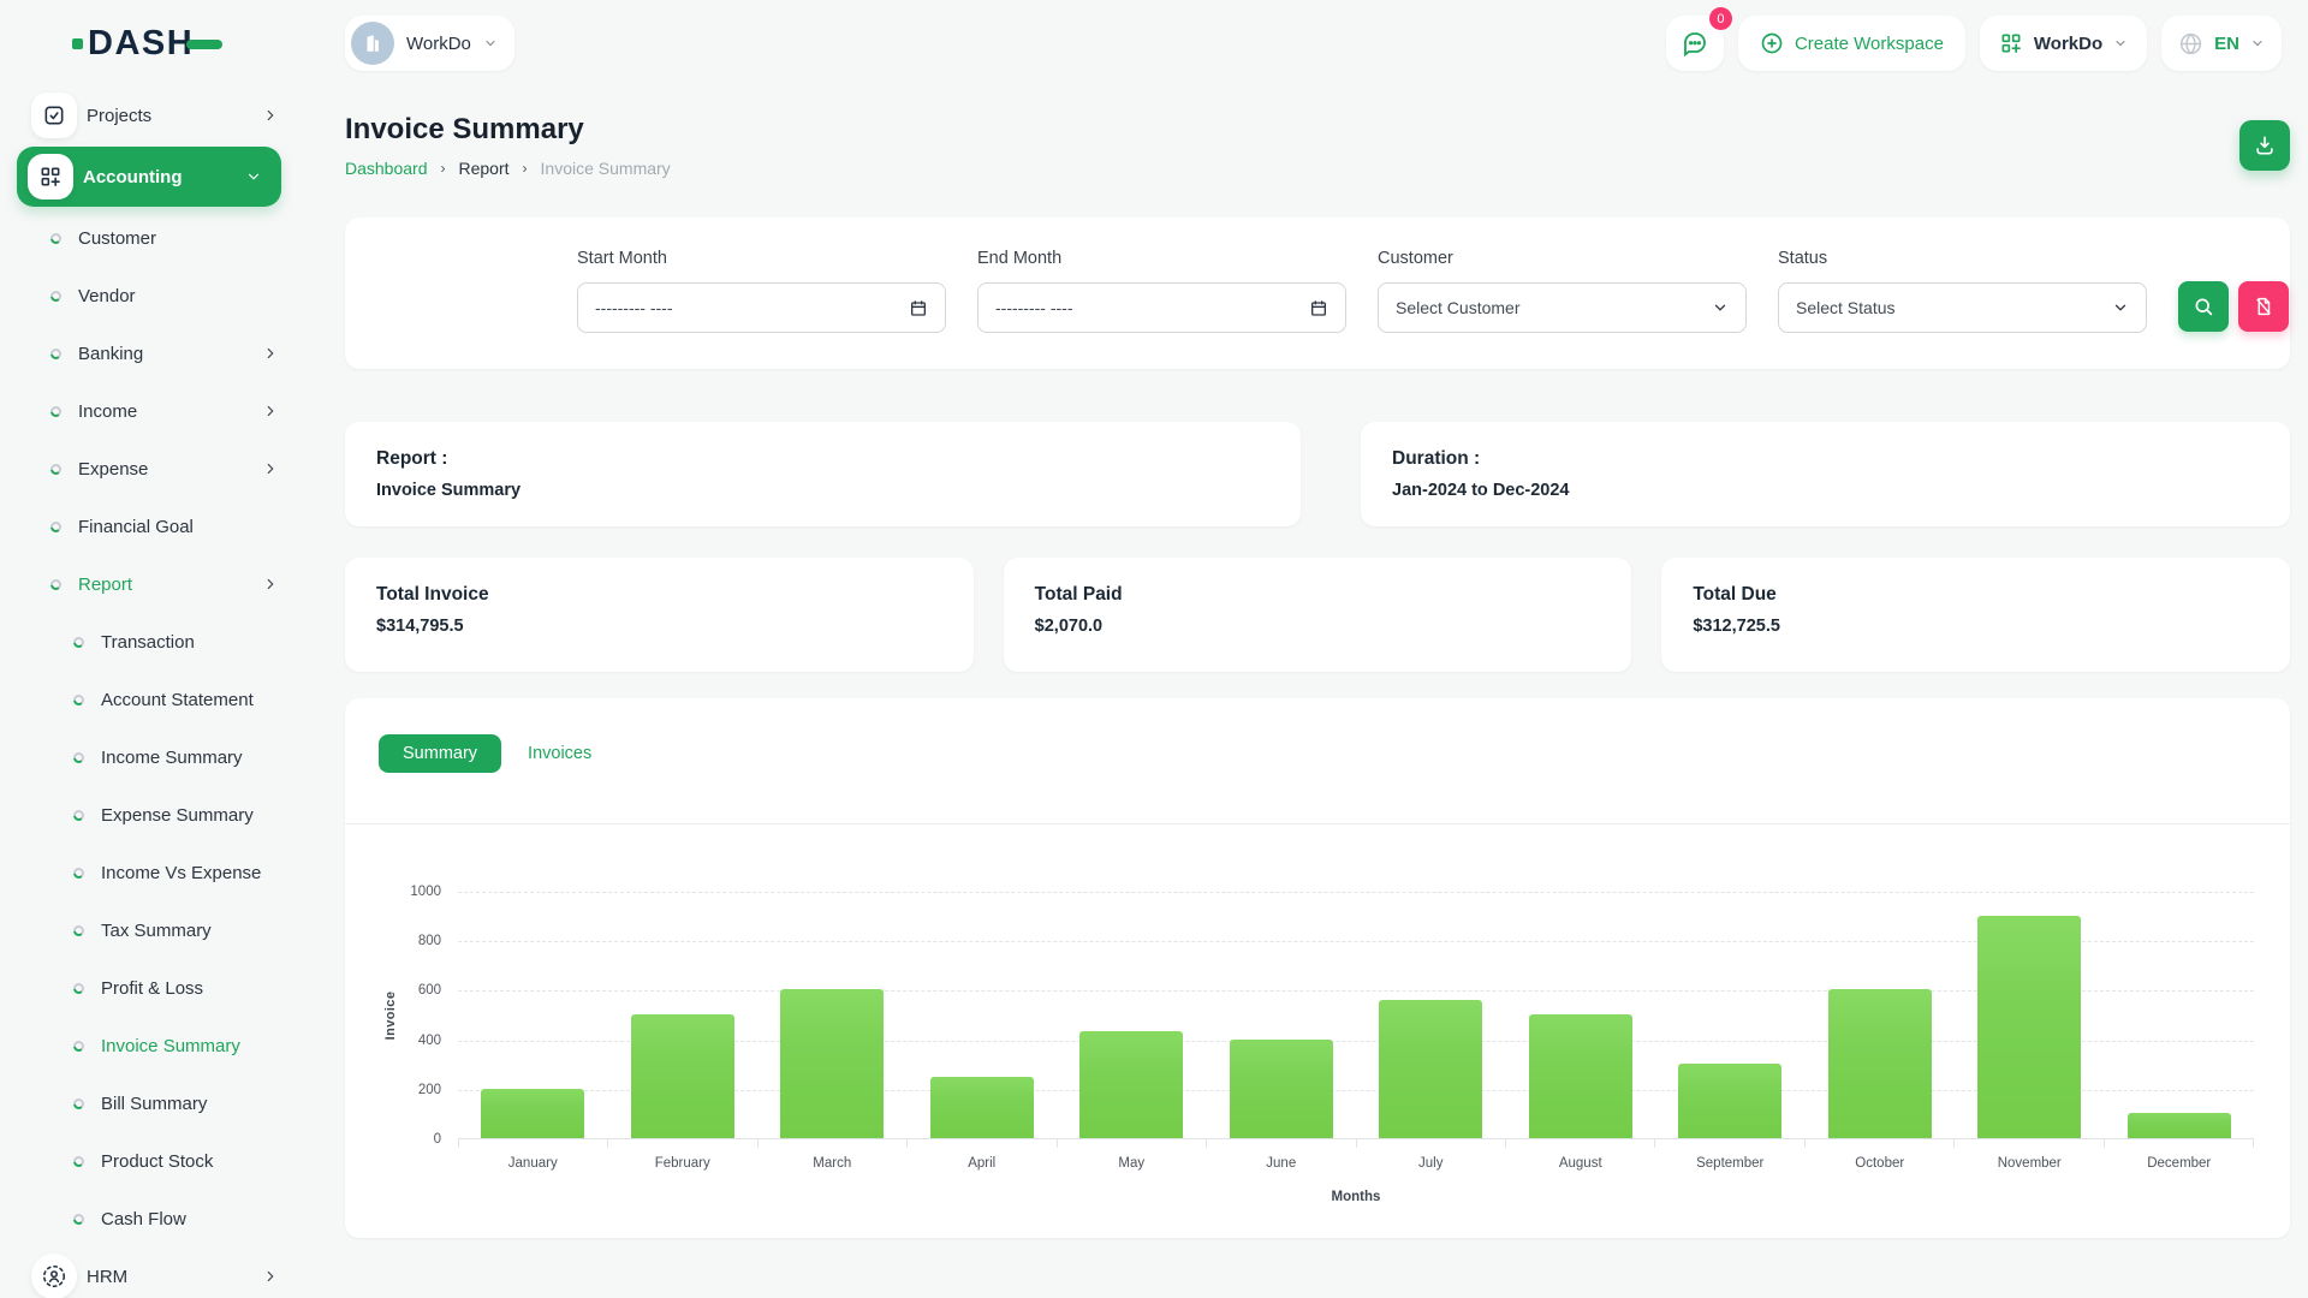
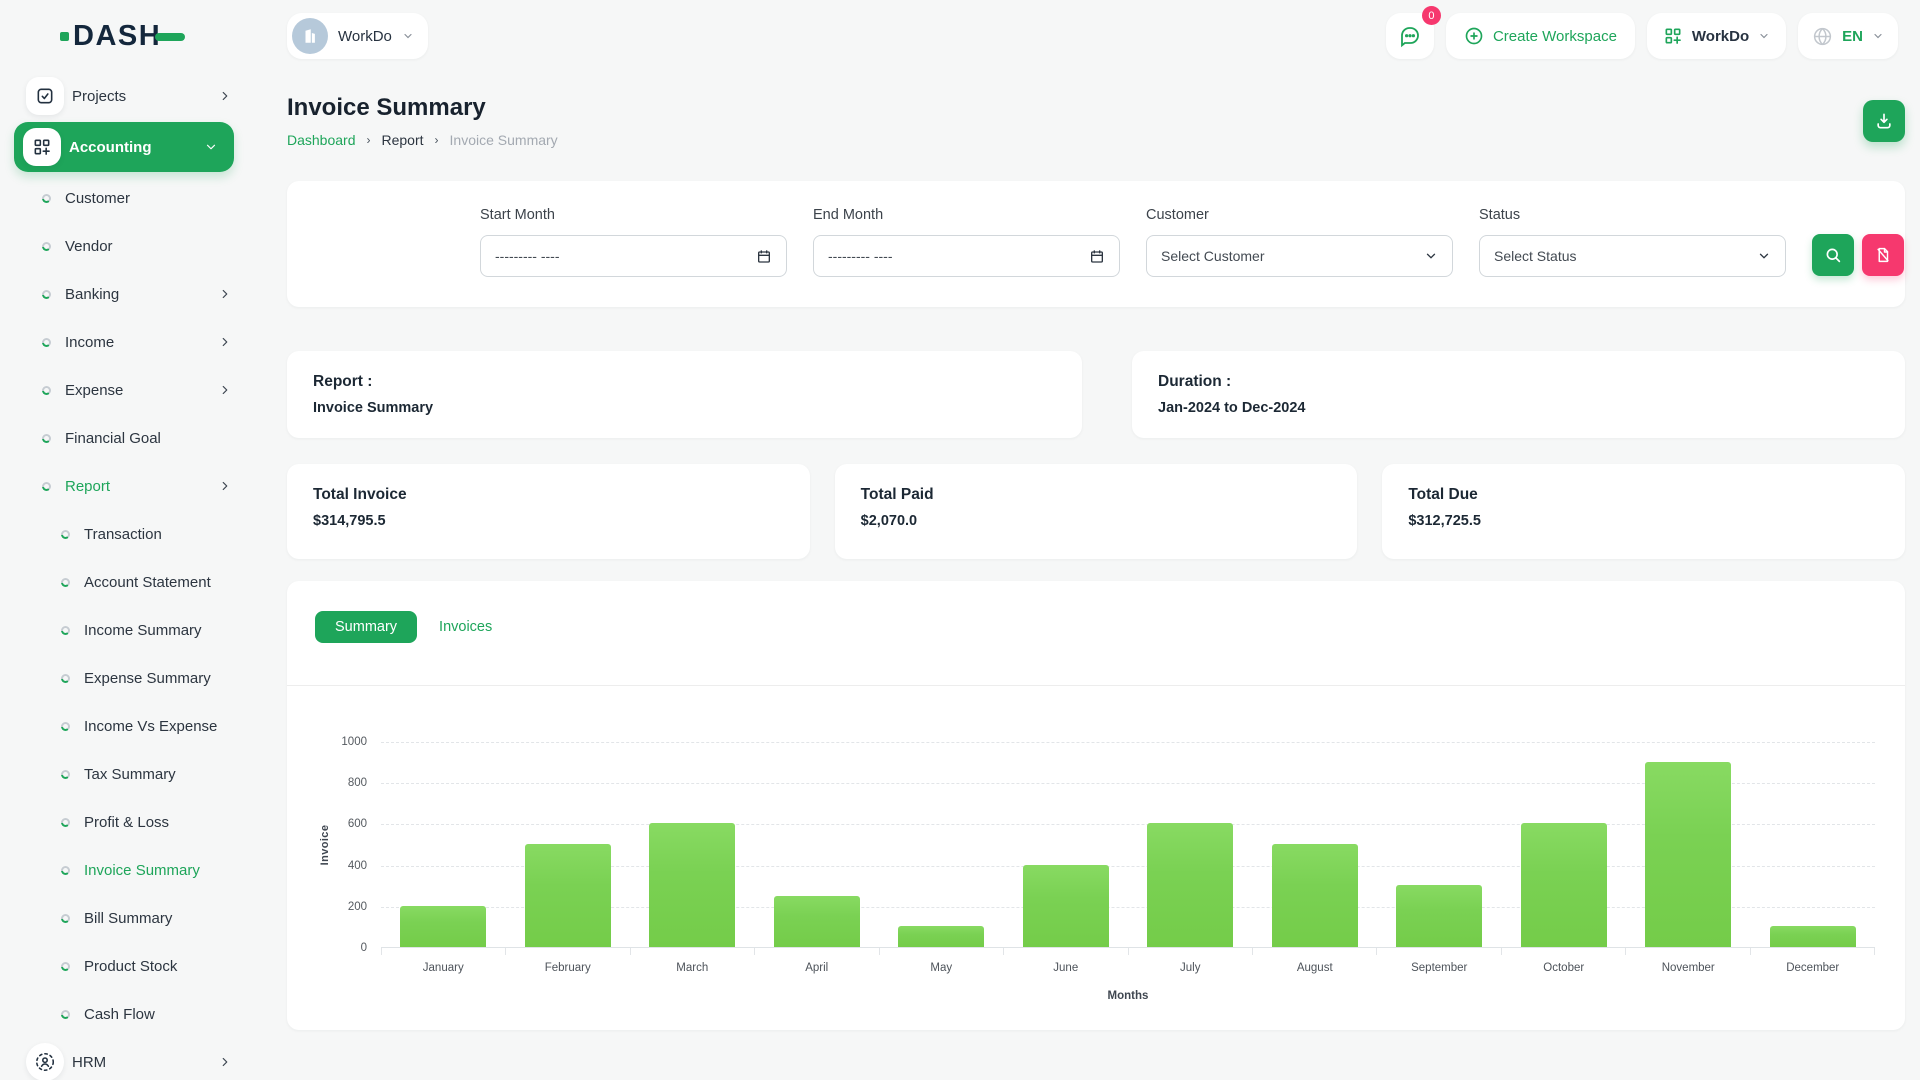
May: 430 -> 100
July: 560 -> 600
